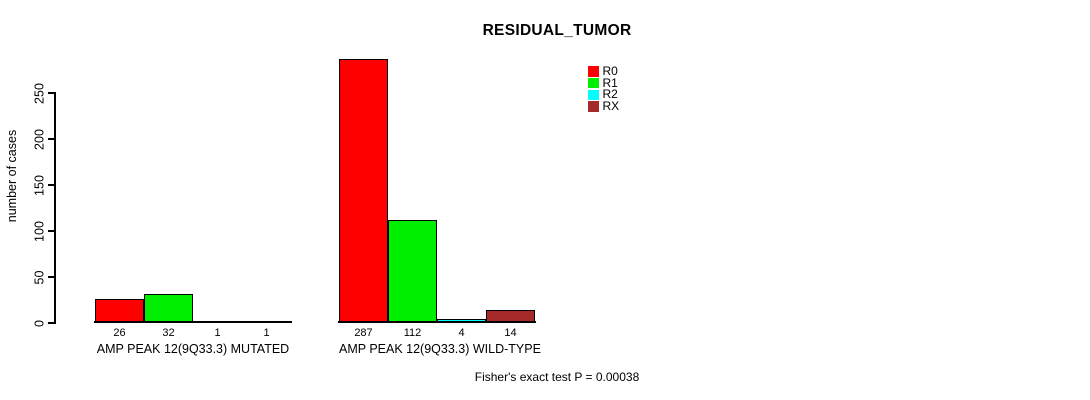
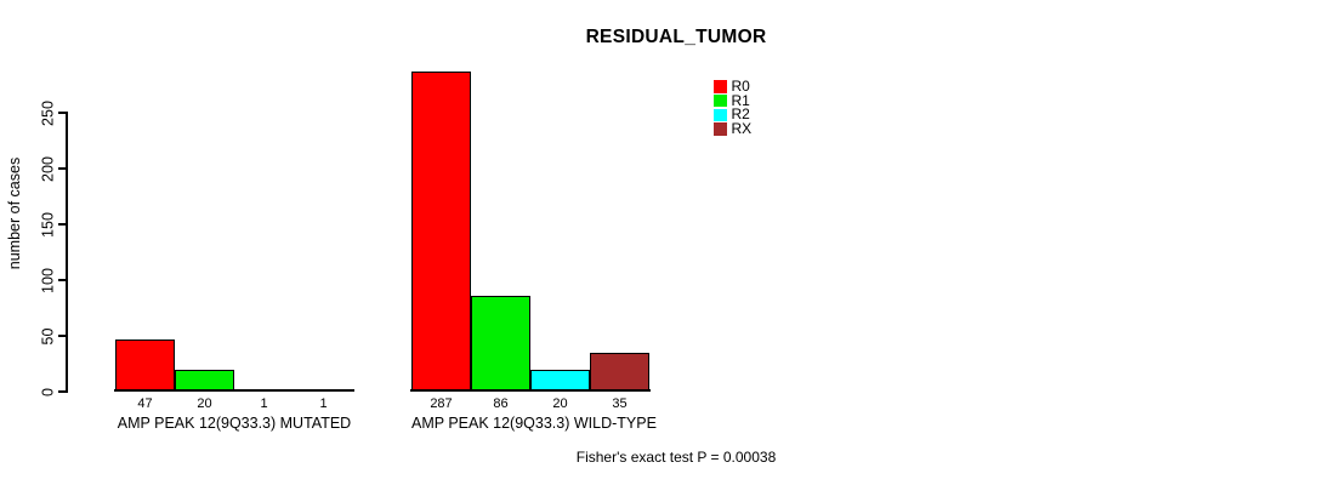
R0/AMP PEAK 12(9Q33.3) MUTATED: 26 -> 47
R1/AMP PEAK 12(9Q33.3) MUTATED: 32 -> 20
R1/AMP PEAK 12(9Q33.3) WILD-TYPE: 112 -> 86
R2/AMP PEAK 12(9Q33.3) WILD-TYPE: 4 -> 20
RX/AMP PEAK 12(9Q33.3) WILD-TYPE: 14 -> 35
